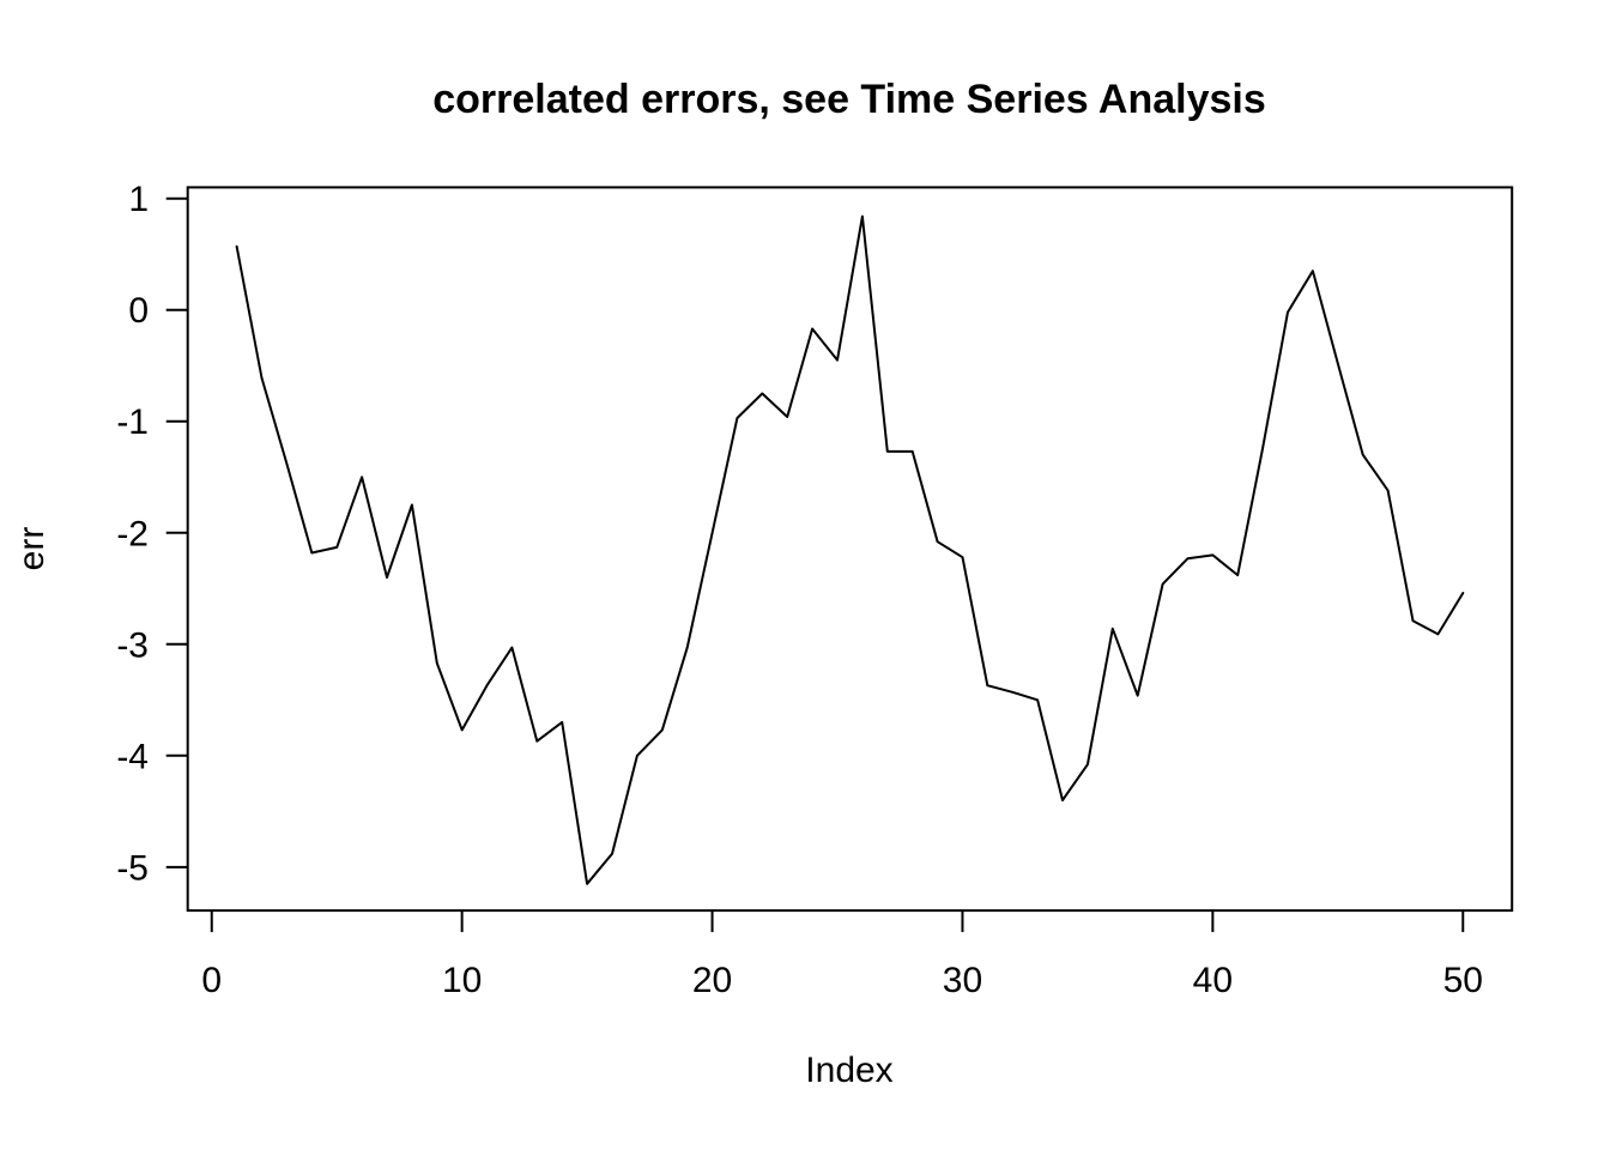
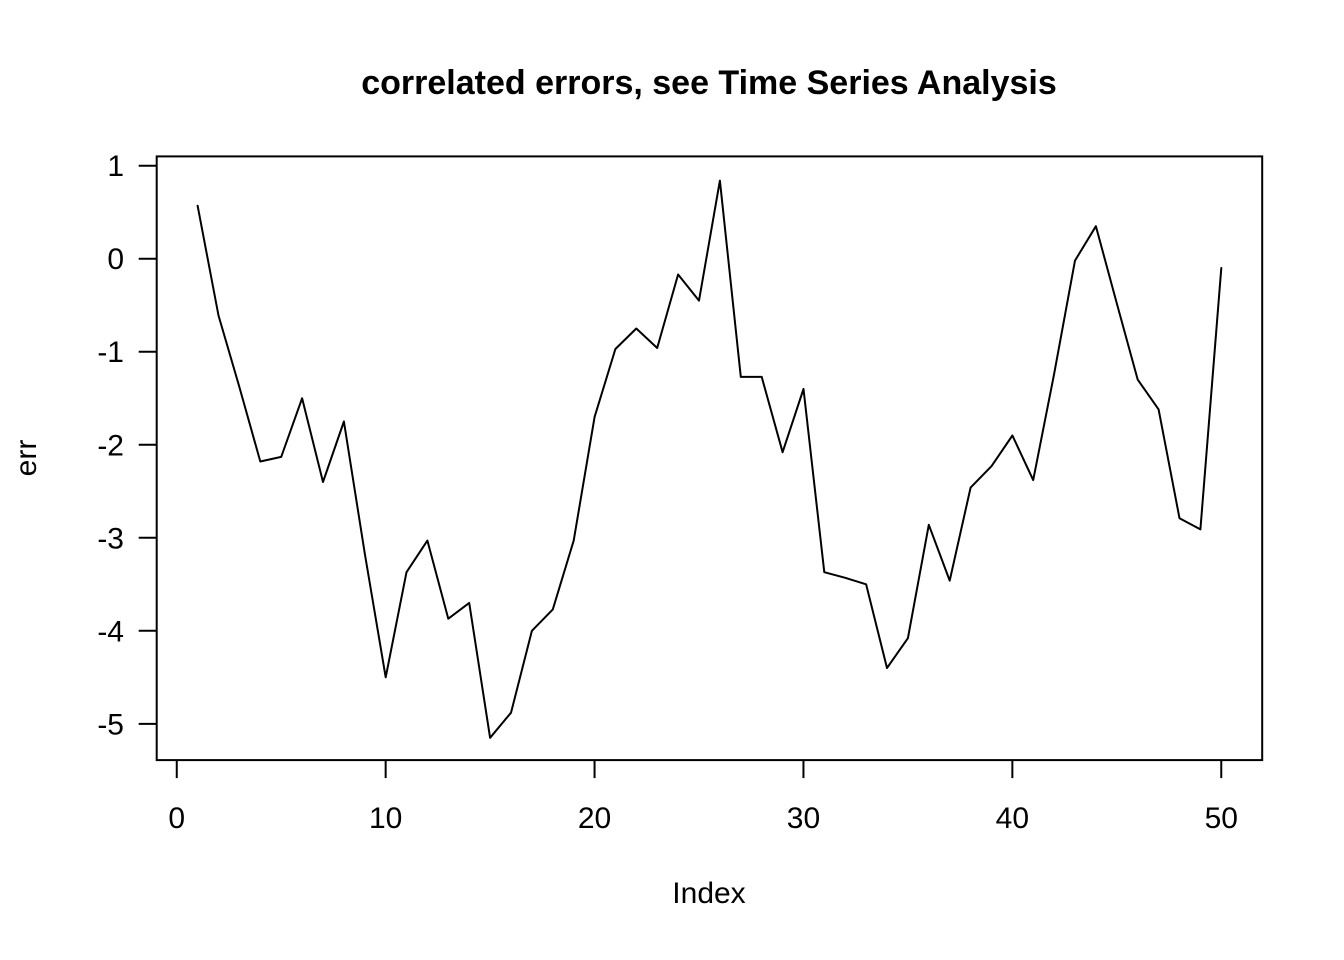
10: -3.8 -> -4.5
20: -2.0 -> -1.7
30: -2.2 -> -1.4
40: -2.2 -> -1.9
50: -2.5 -> -0.1
